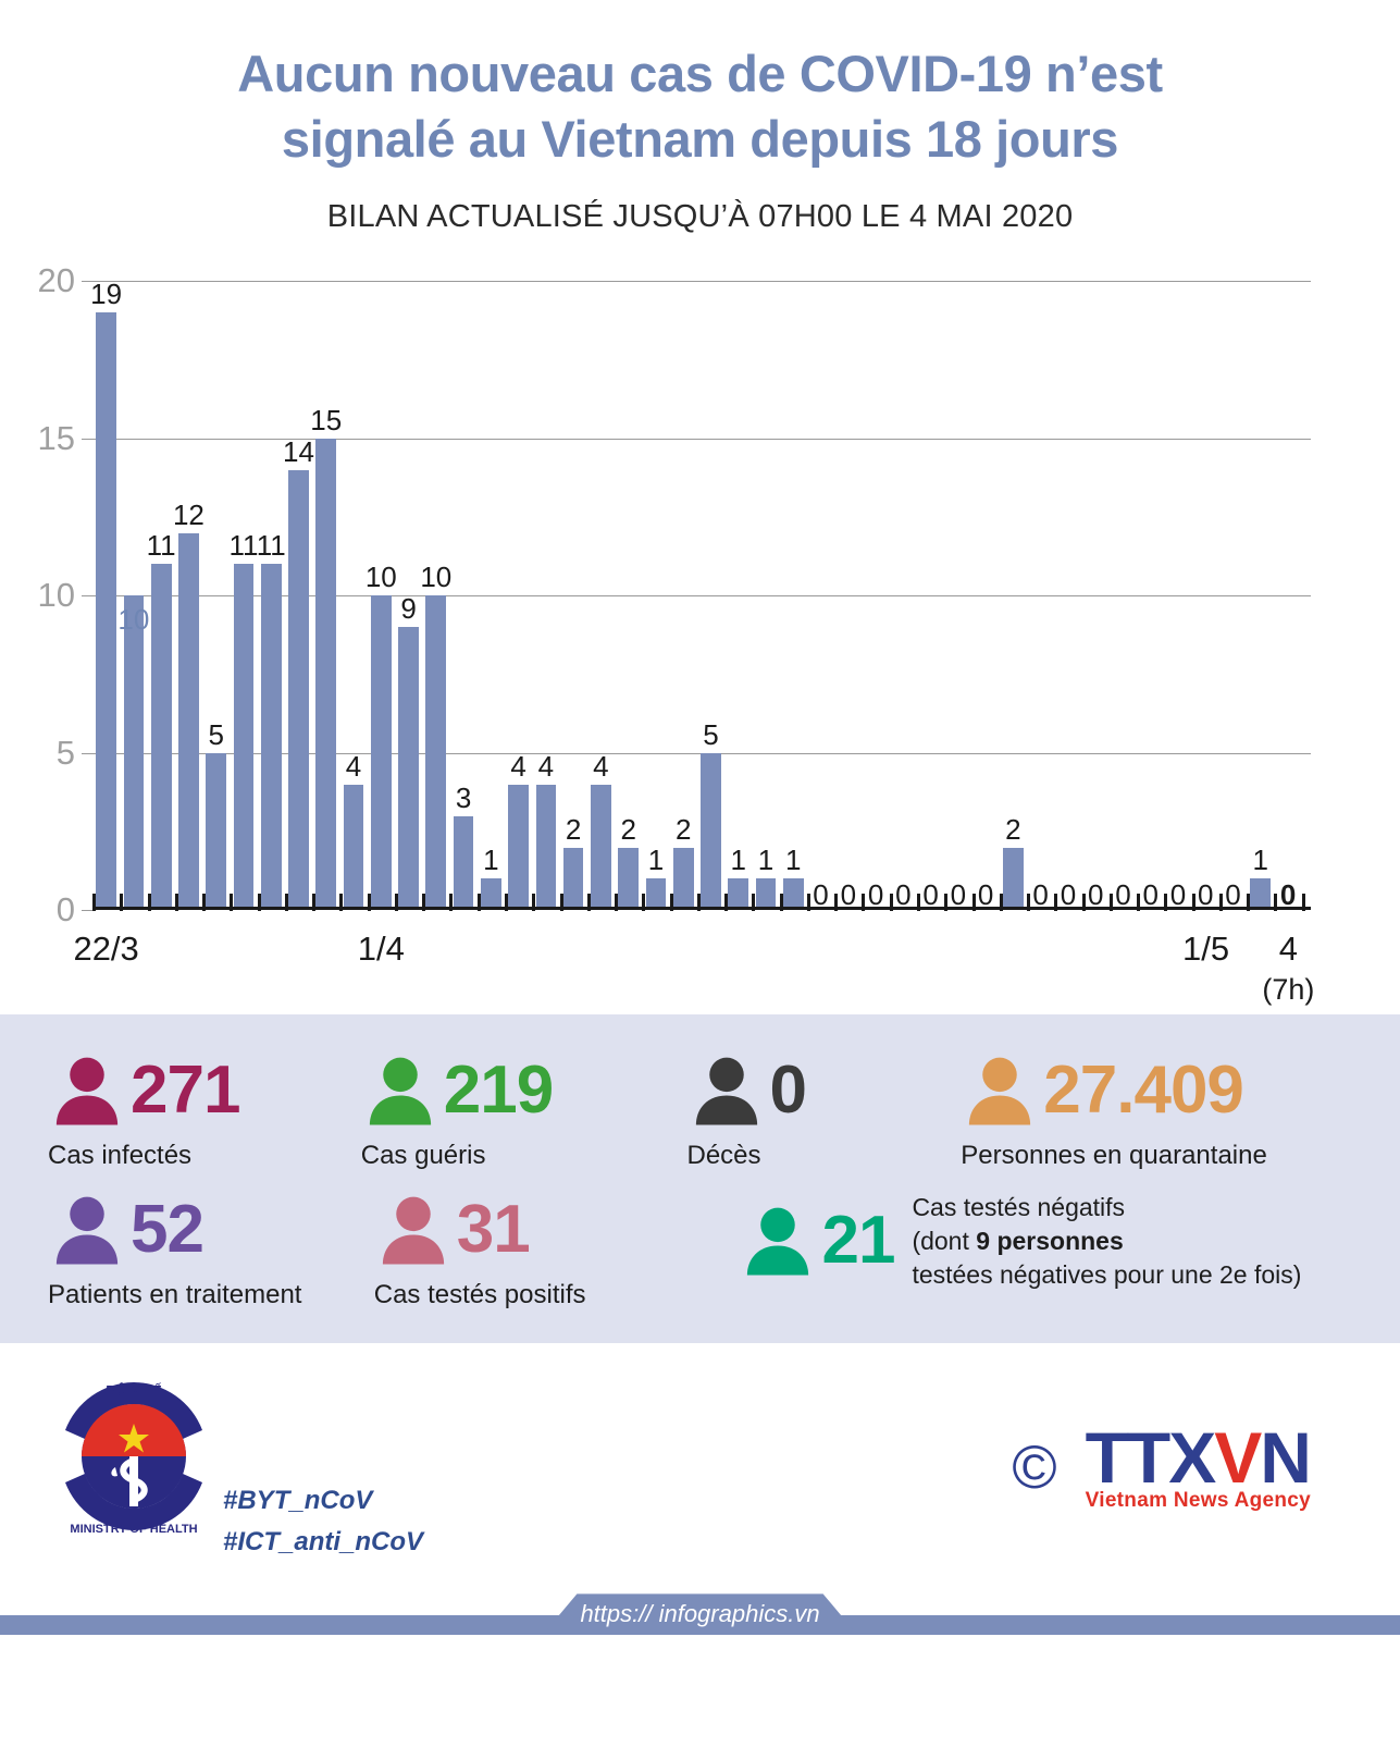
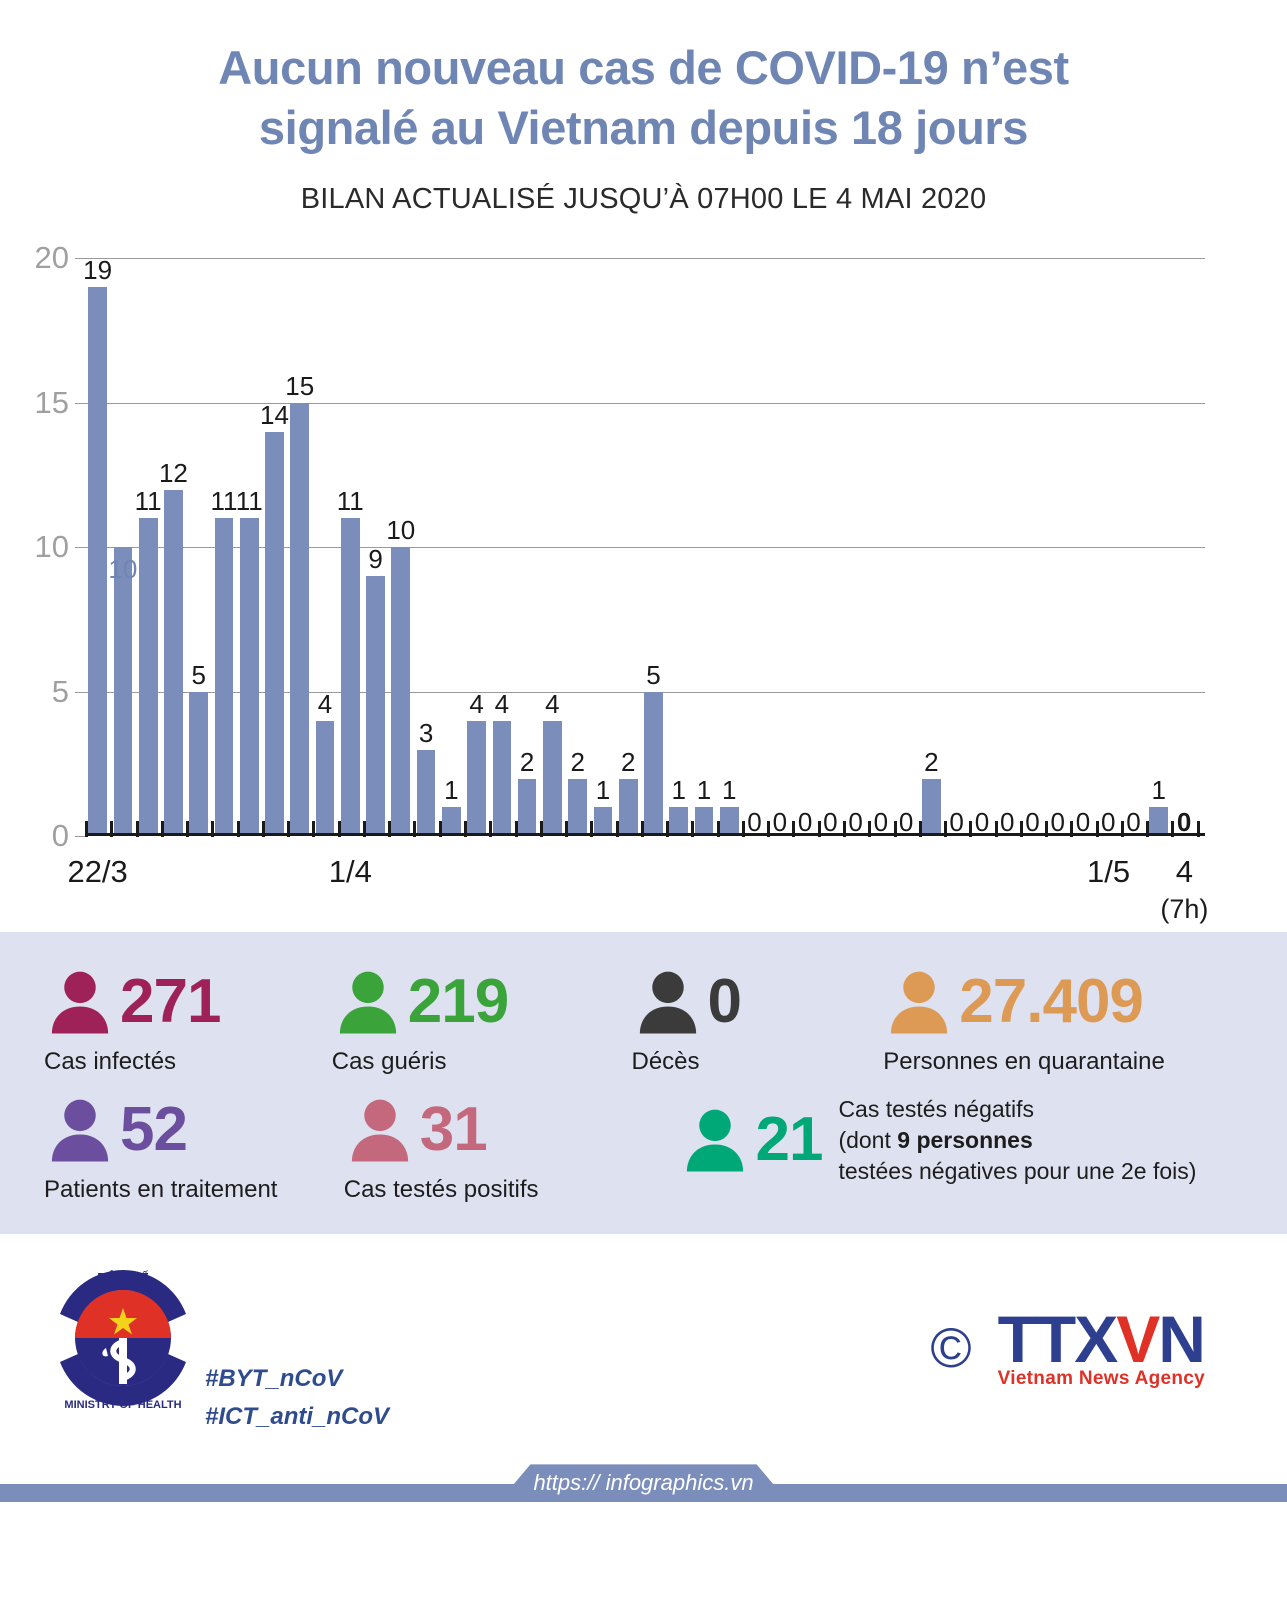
1/4: 10 -> 11
